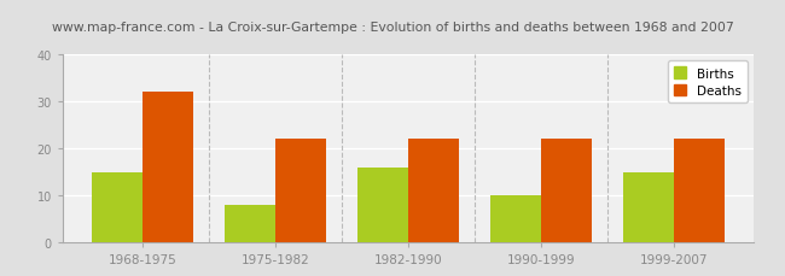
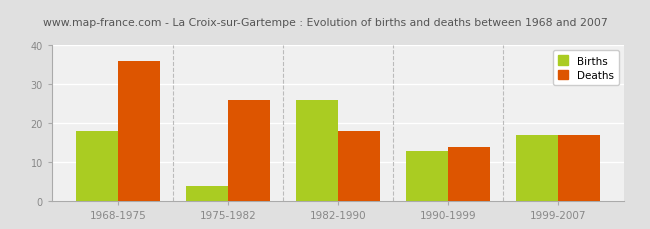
Births/1968-1975: 15 -> 18
Deaths/1968-1975: 32 -> 36
Births/1975-1982: 8 -> 4
Deaths/1975-1982: 22 -> 26
Births/1982-1990: 16 -> 26
Deaths/1982-1990: 22 -> 18
Births/1990-1999: 10 -> 13
Deaths/1990-1999: 22 -> 14
Births/1999-2007: 15 -> 17
Deaths/1999-2007: 22 -> 17
